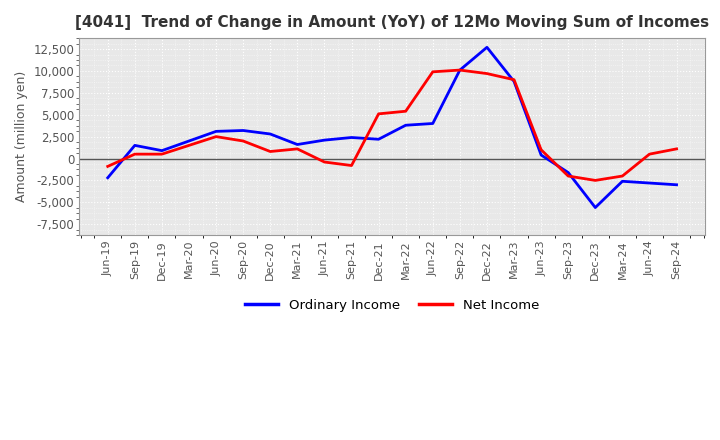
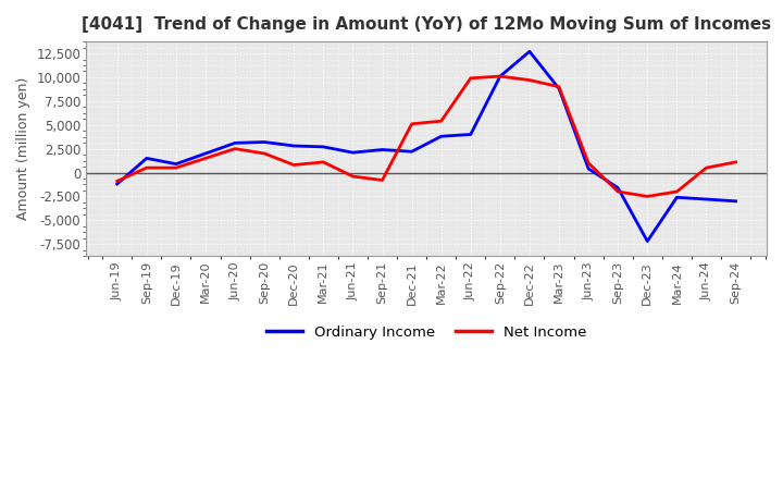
Ordinary Income/Jun-19: -2,200 -> -1,200
Ordinary Income/Mar-21: 1,600 -> 2,700
Ordinary Income/Dec-23: -5,600 -> -7,200
